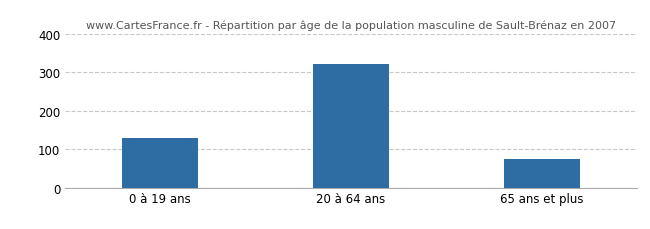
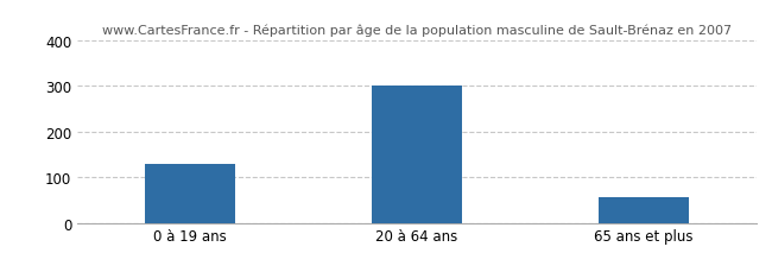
20 à 64 ans: 320 -> 300
65 ans et plus: 73 -> 55
